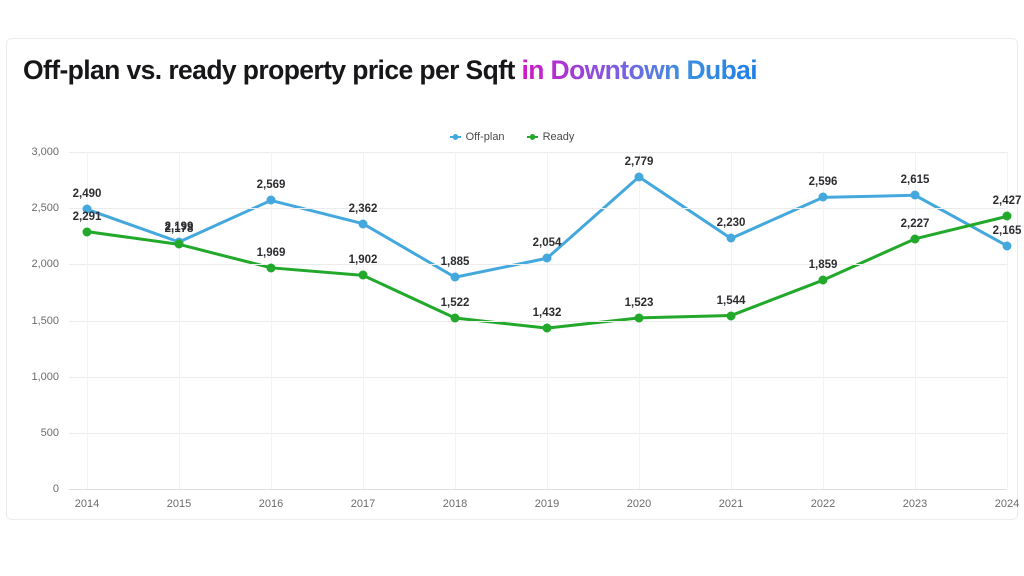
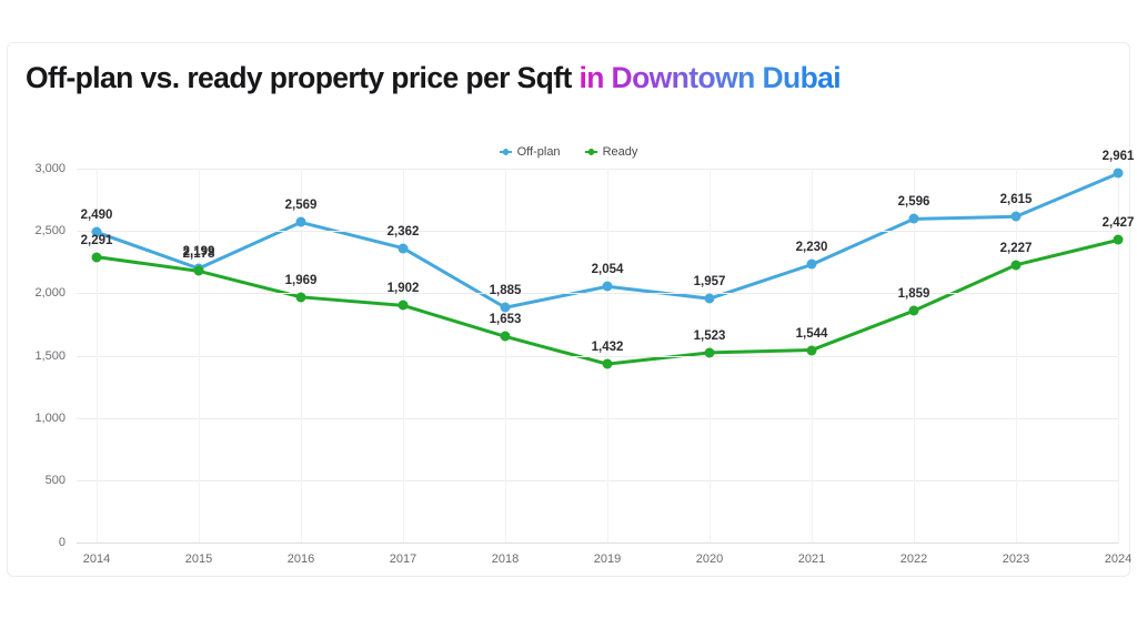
Ready/2018: 1,522 -> 1,653
Off-plan/2020: 2,779 -> 1,957
Off-plan/2024: 2,165 -> 2,961
